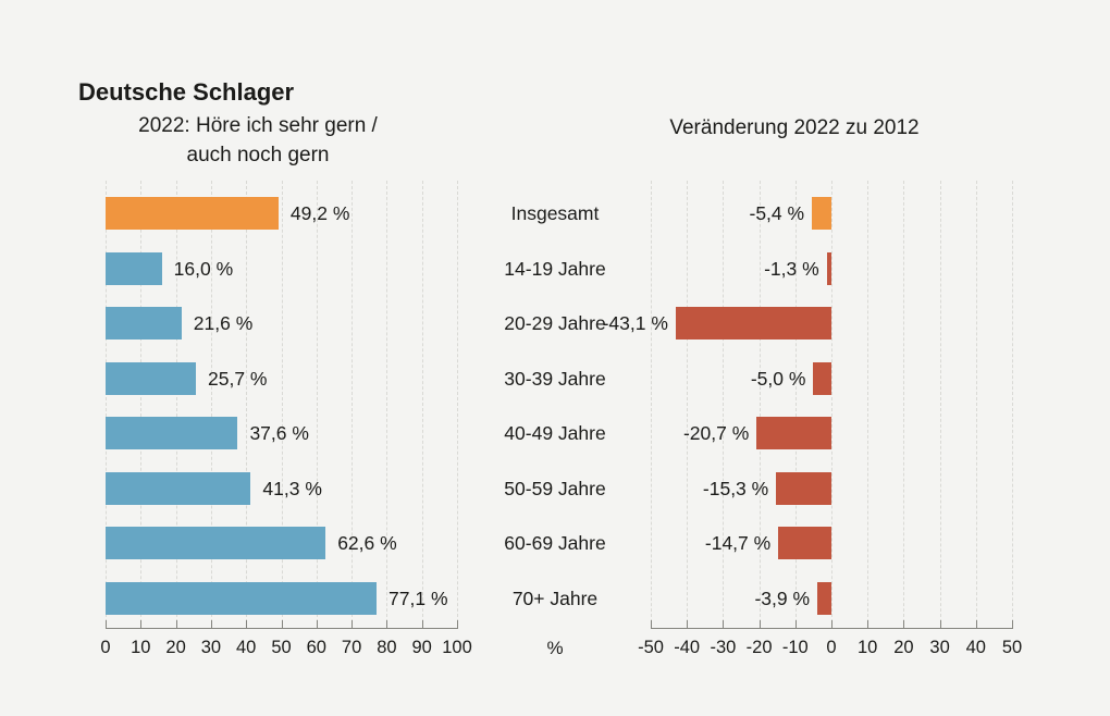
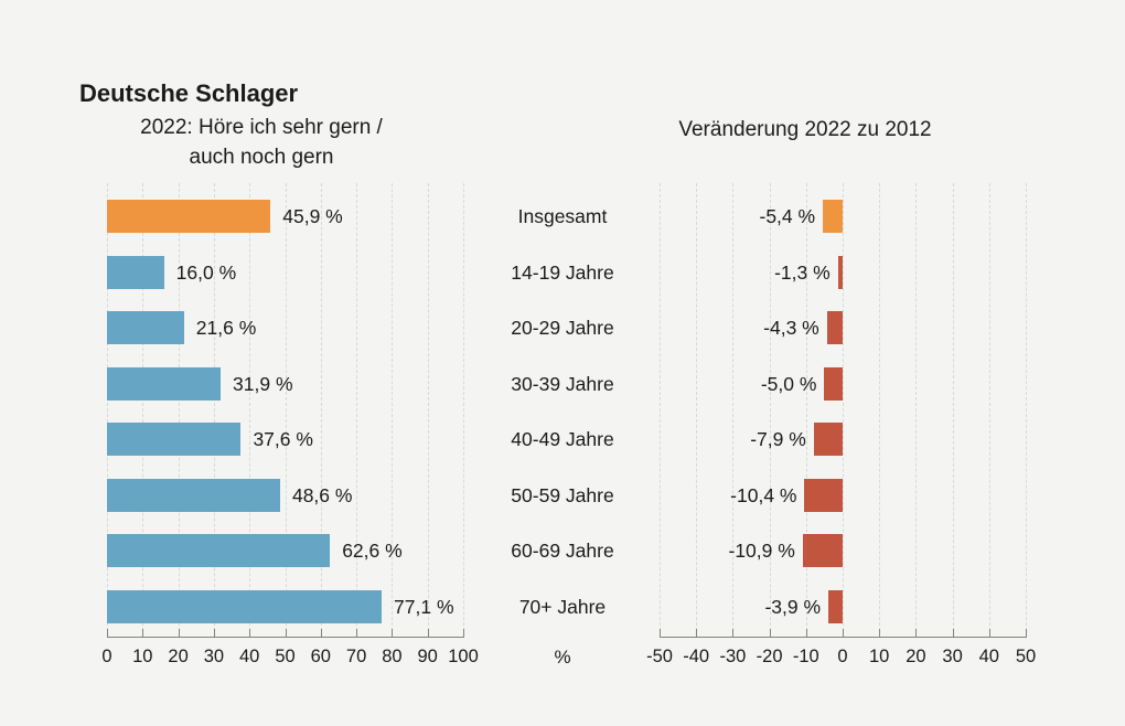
2022: Höre ich sehr gern / auch noch gern/Insgesamt: 49,2 -> 45,9
2022: Höre ich sehr gern / auch noch gern/30-39 Jahre: 25,7 -> 31,9
2022: Höre ich sehr gern / auch noch gern/50-59 Jahre: 41,3 -> 48,6
Veränderung 2022 zu 2012/20-29 Jahre: -43,1 -> -4,3
Veränderung 2022 zu 2012/40-49 Jahre: -20,7 -> -7,9
Veränderung 2022 zu 2012/50-59 Jahre: -15,3 -> -10,4
Veränderung 2022 zu 2012/60-69 Jahre: -14,7 -> -10,9
